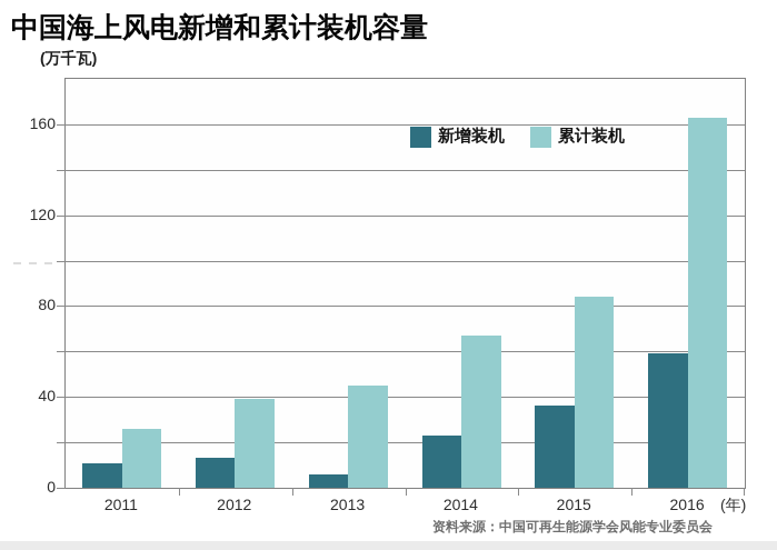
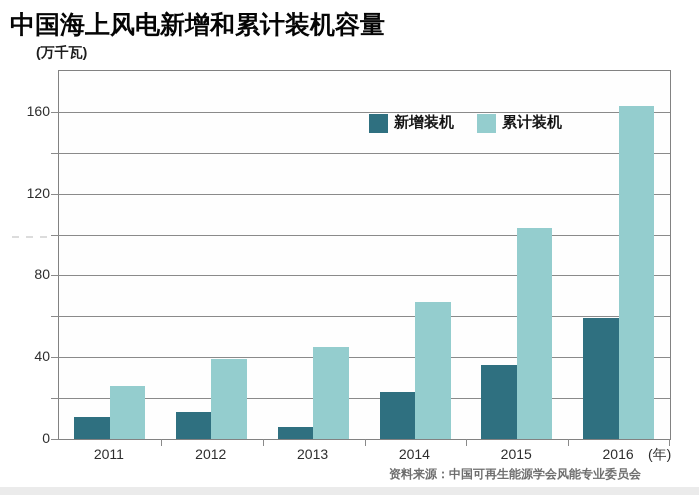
累计装机/2015: 84 -> 103
